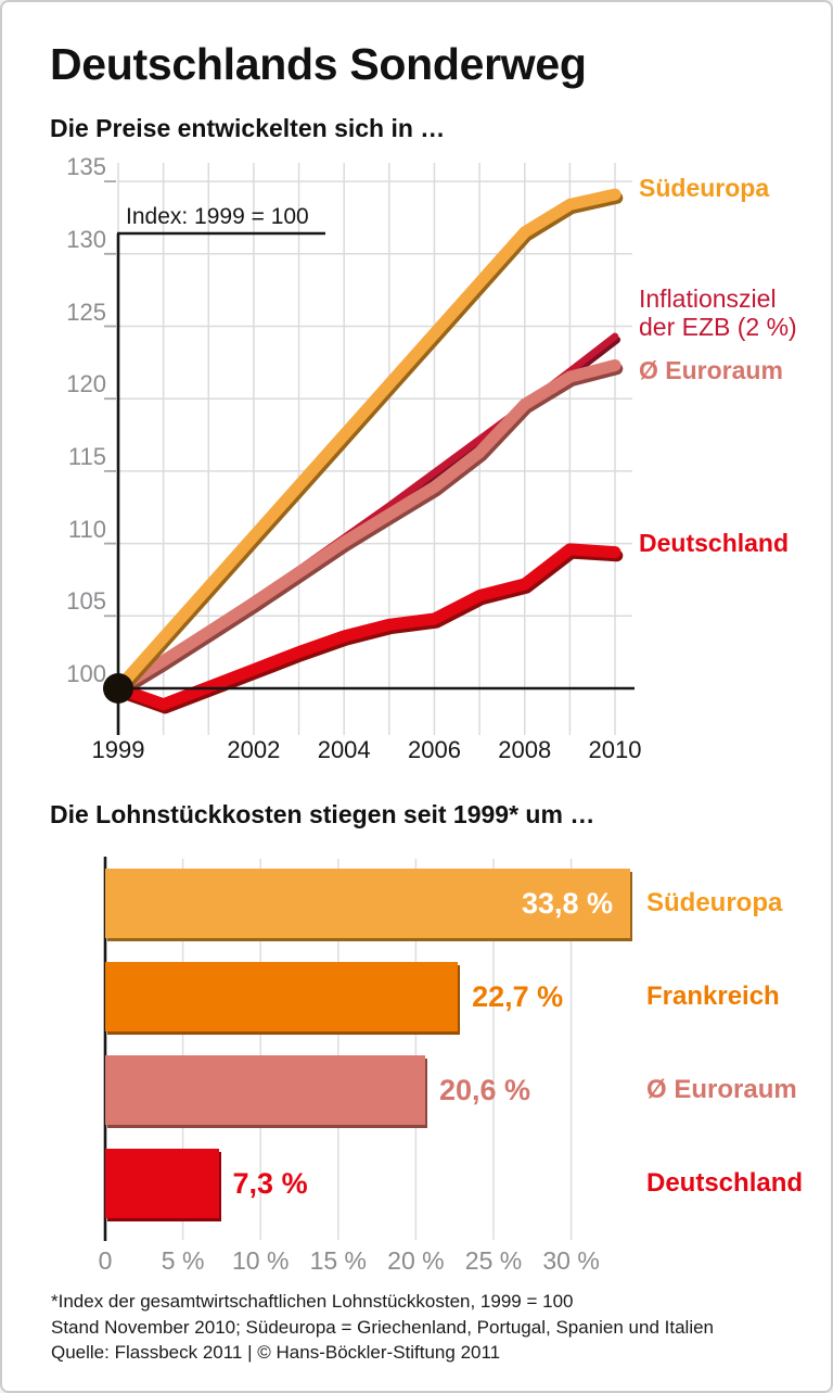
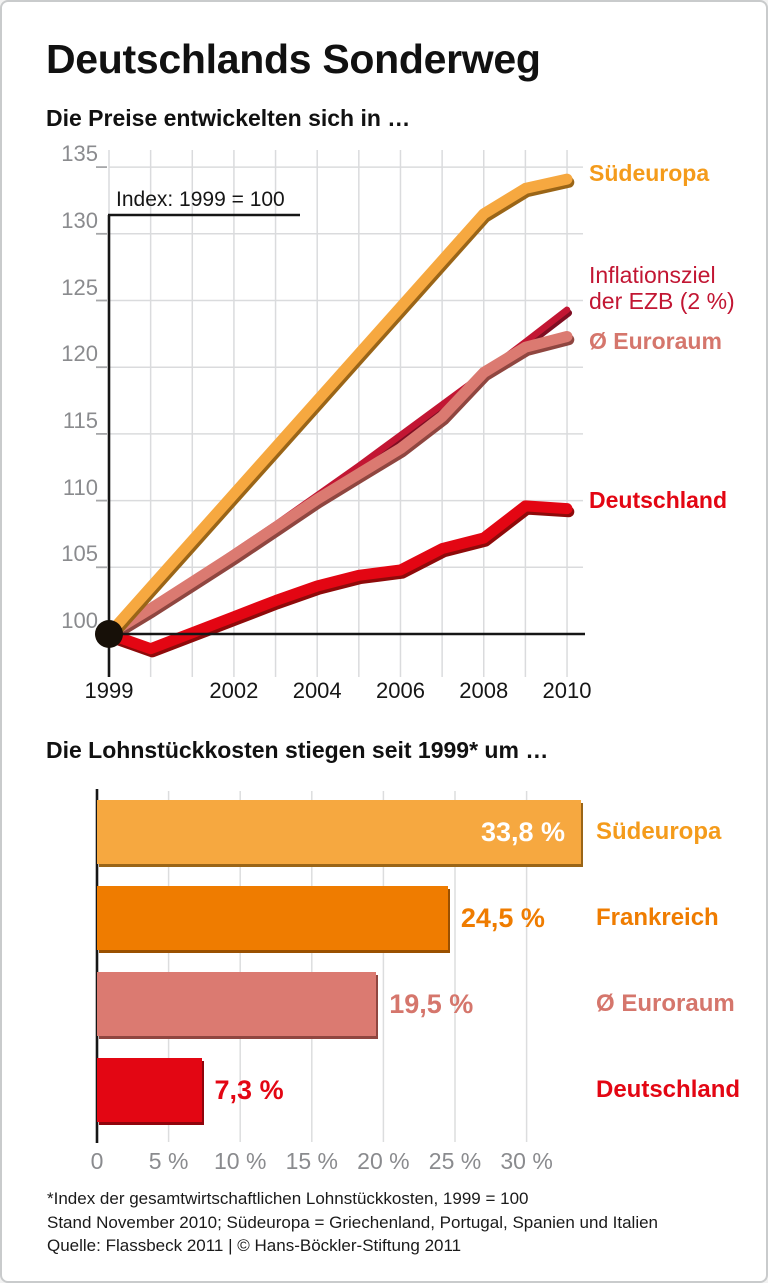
Die Lohnstückkosten stiegen seit 1999* um …/Frankreich: 22,7 -> 24,5
Die Lohnstückkosten stiegen seit 1999* um …/Ø Euroraum: 20,6 -> 19,5
